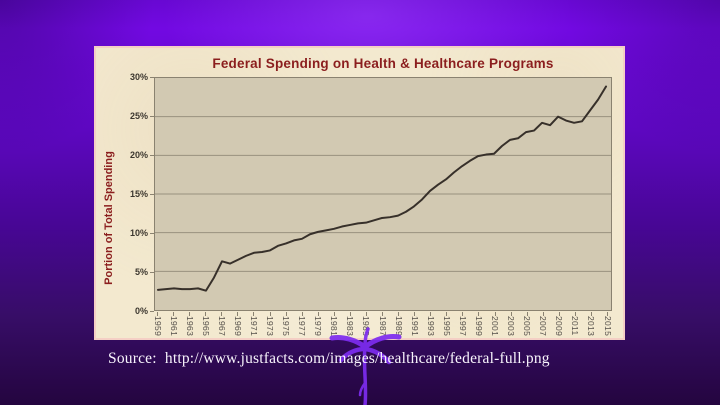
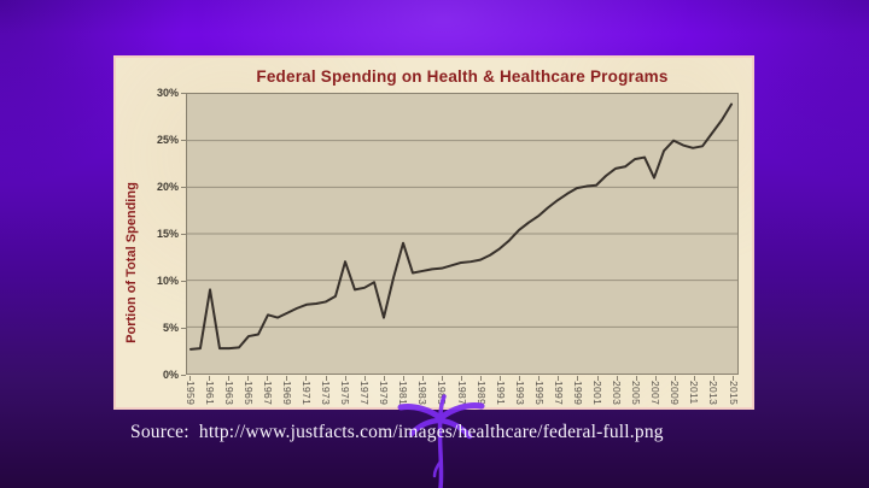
1961: 3% -> 9%
1965: 2% -> 4%
1975: 9% -> 12%
1979: 10% -> 6%
1981: 10% -> 14%
2007: 24% -> 21%
